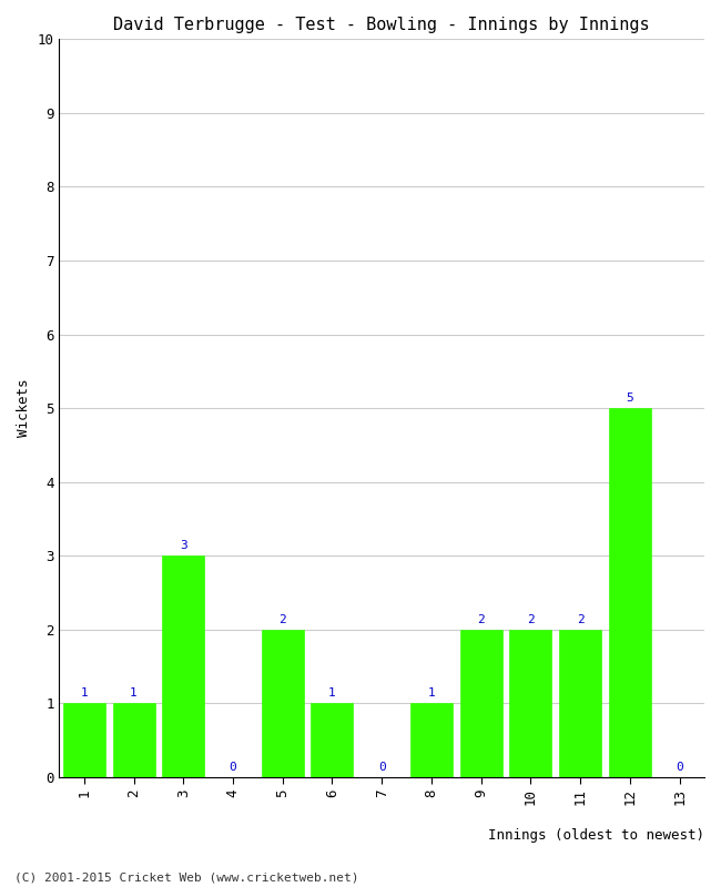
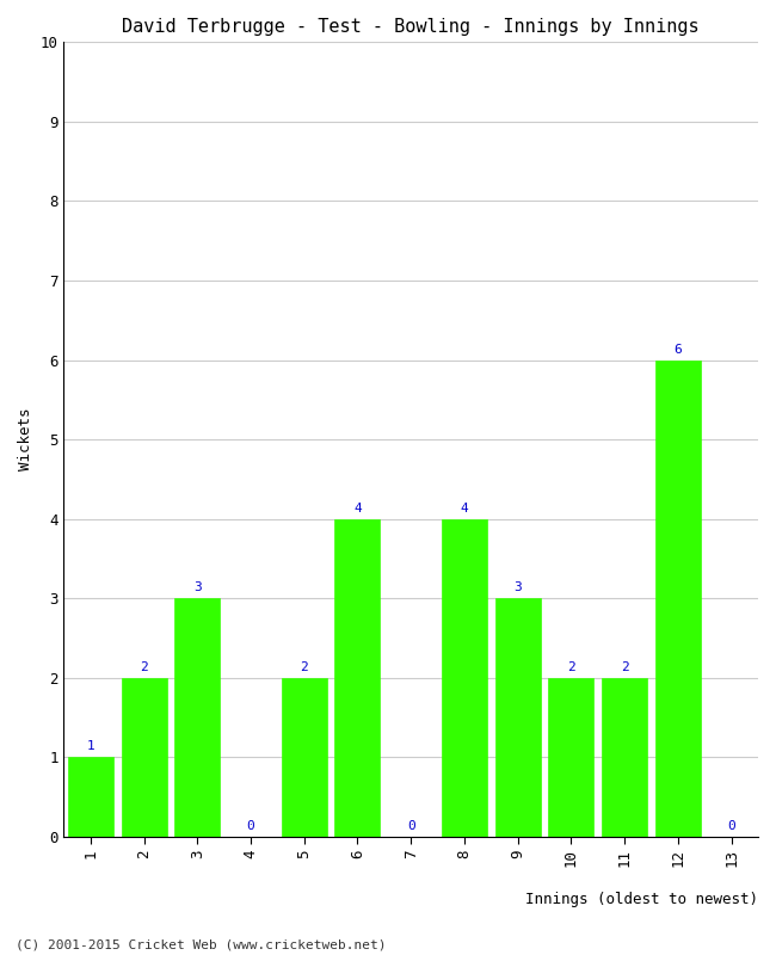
2: 1 -> 2
6: 1 -> 4
8: 1 -> 4
9: 2 -> 3
12: 5 -> 6
